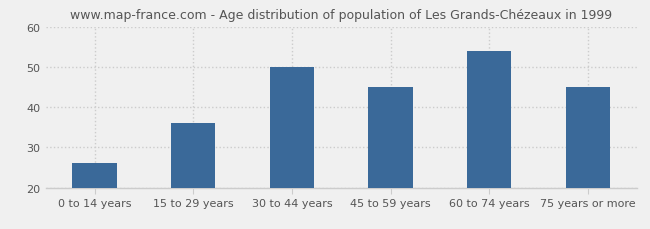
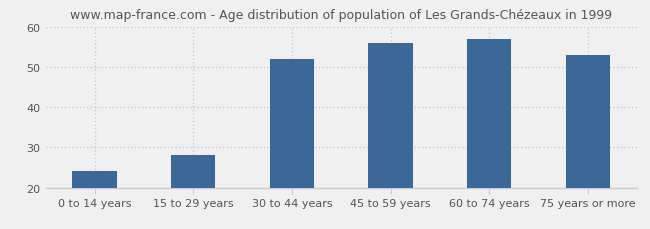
0 to 14 years: 26 -> 24
15 to 29 years: 36 -> 28
30 to 44 years: 50 -> 52
45 to 59 years: 45 -> 56
60 to 74 years: 54 -> 57
75 years or more: 45 -> 53
